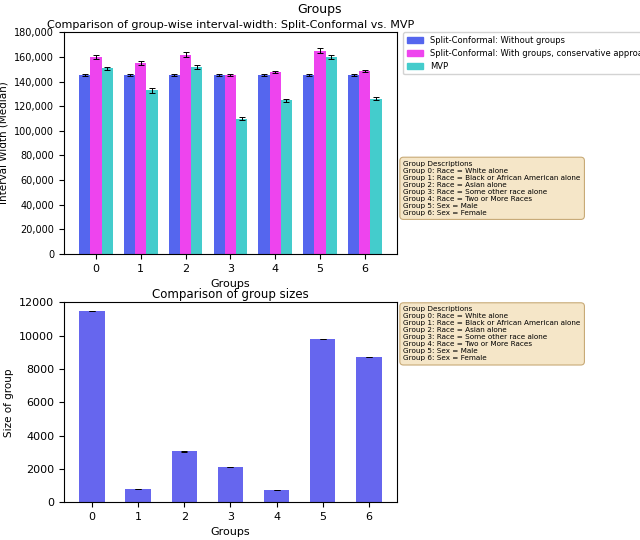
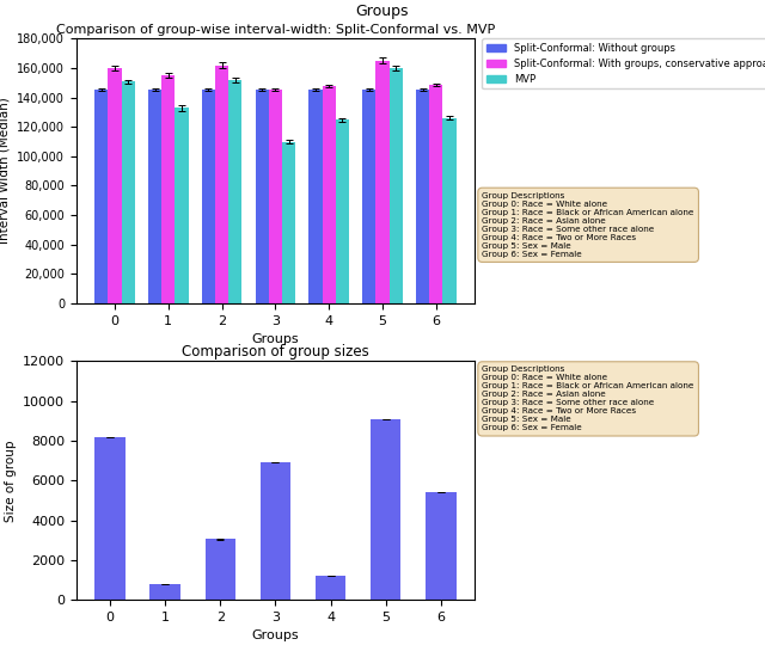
Comparison of group sizes/0: 11500 -> 8200
Comparison of group sizes/3: 2100 -> 6900
Comparison of group sizes/4: 800 -> 1200
Comparison of group sizes/5: 9800 -> 9100
Comparison of group sizes/6: 8800 -> 5400
